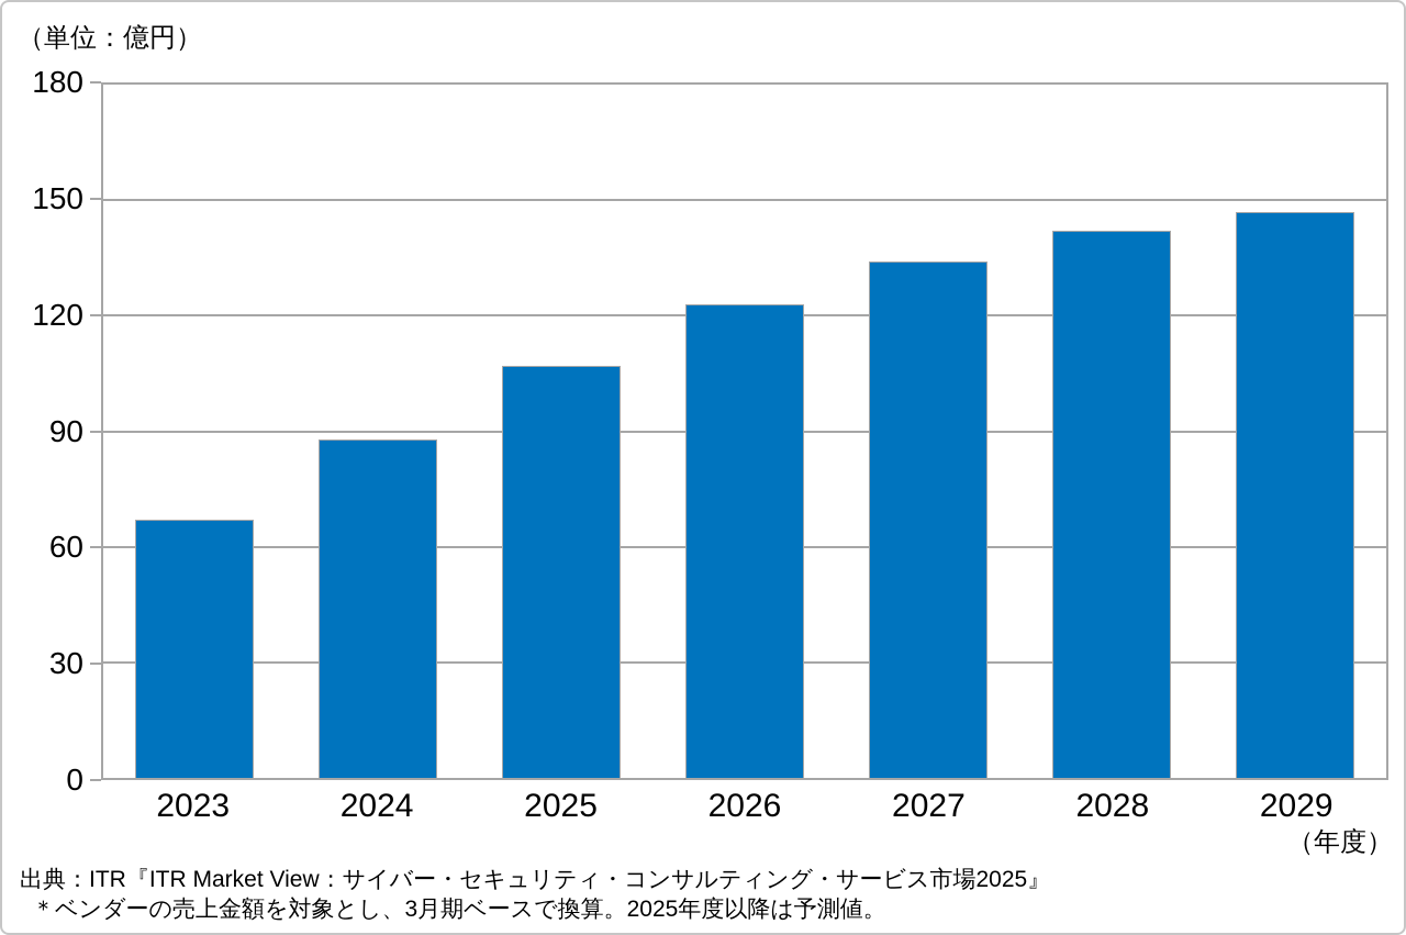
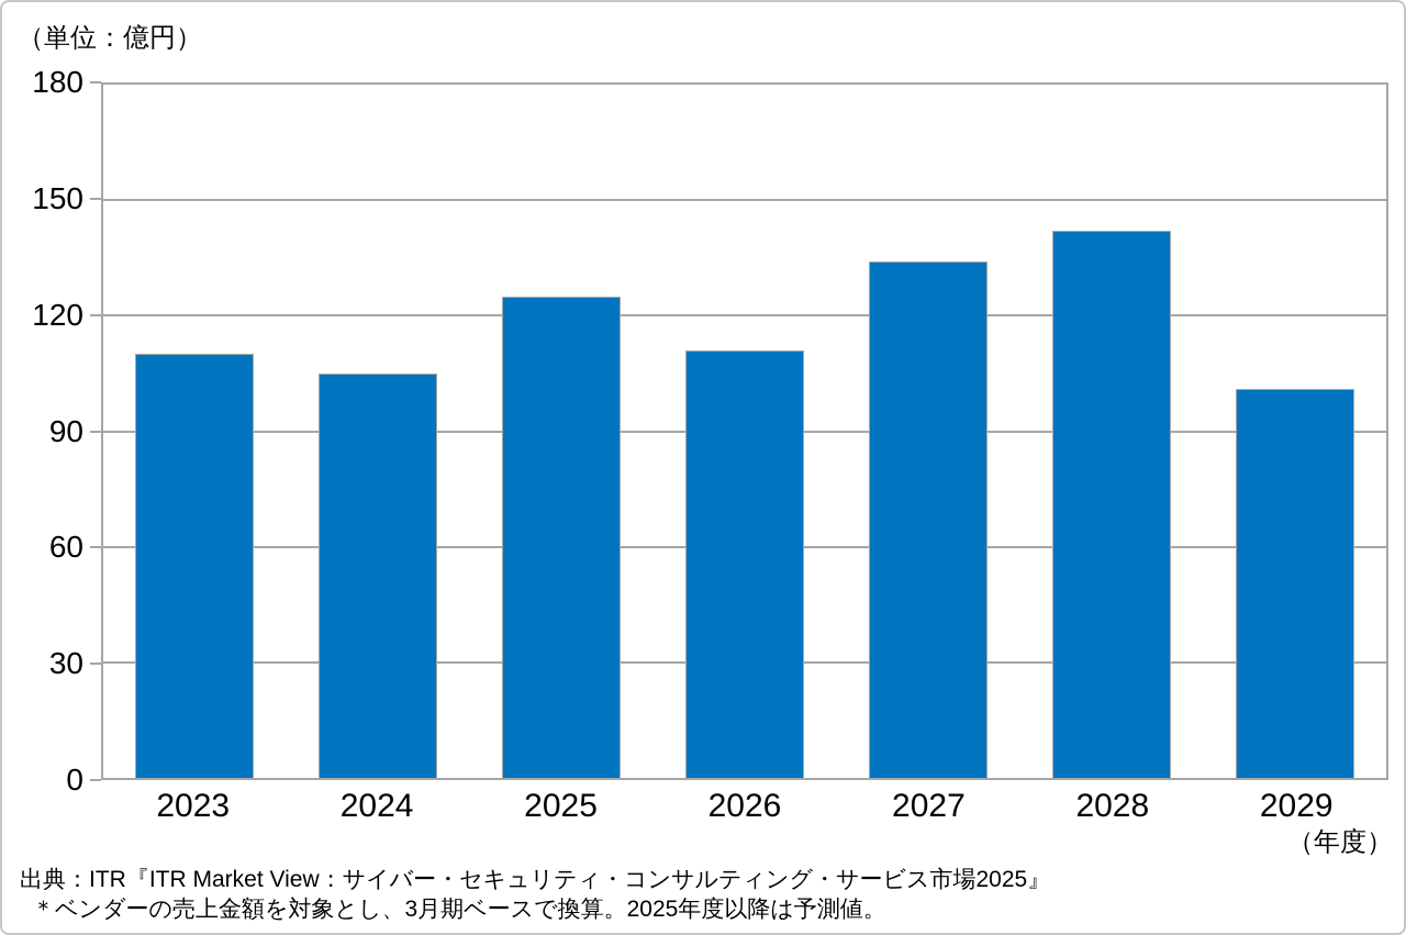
2023: 67 -> 110
2024: 88 -> 105
2025: 107 -> 125
2026: 123 -> 111
2029: 147 -> 101
